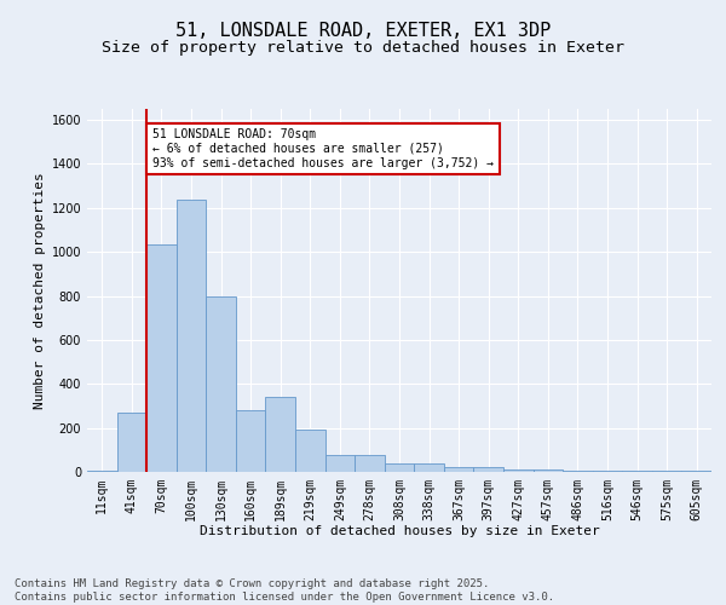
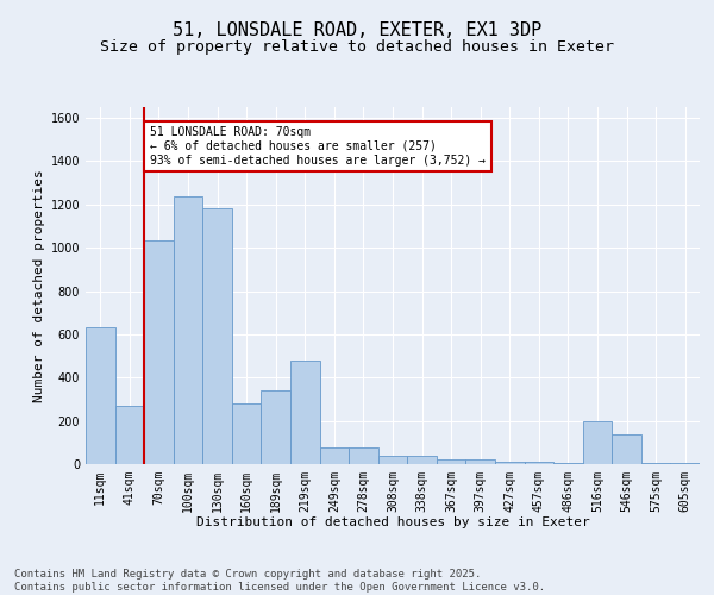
11sqm: 0 -> 630
130sqm: 800 -> 1180
219sqm: 190 -> 480
516sqm: 0 -> 200
546sqm: 0 -> 140
